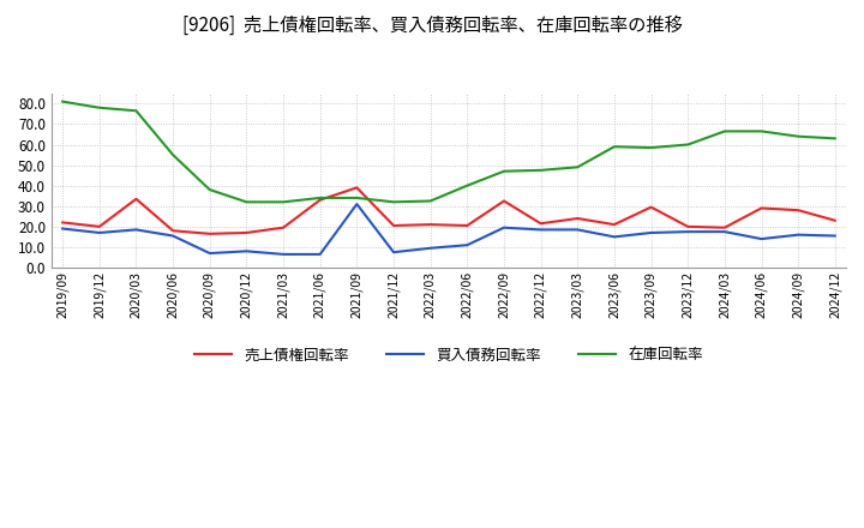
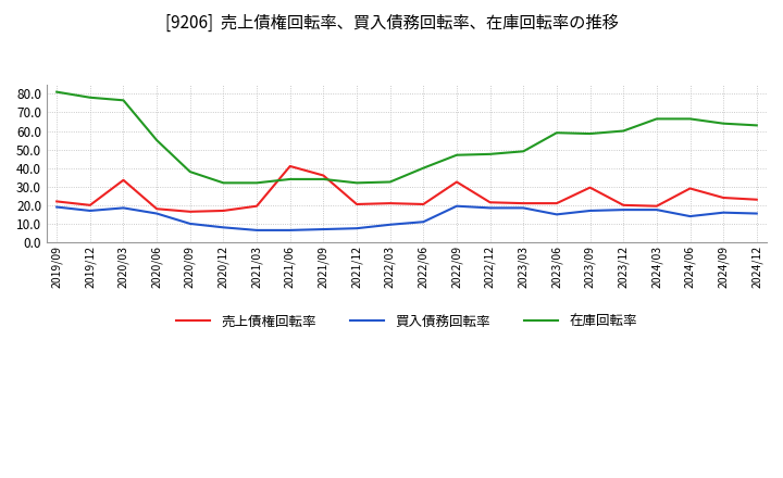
買入債務回転率/2020/09: 7 -> 10
売上債権回転率/2021/06: 33 -> 41
売上債権回転率/2021/09: 39 -> 36
買入債務回転率/2021/09: 31 -> 7
売上債権回転率/2023/03: 24 -> 21
売上債権回転率/2024/09: 28 -> 24
